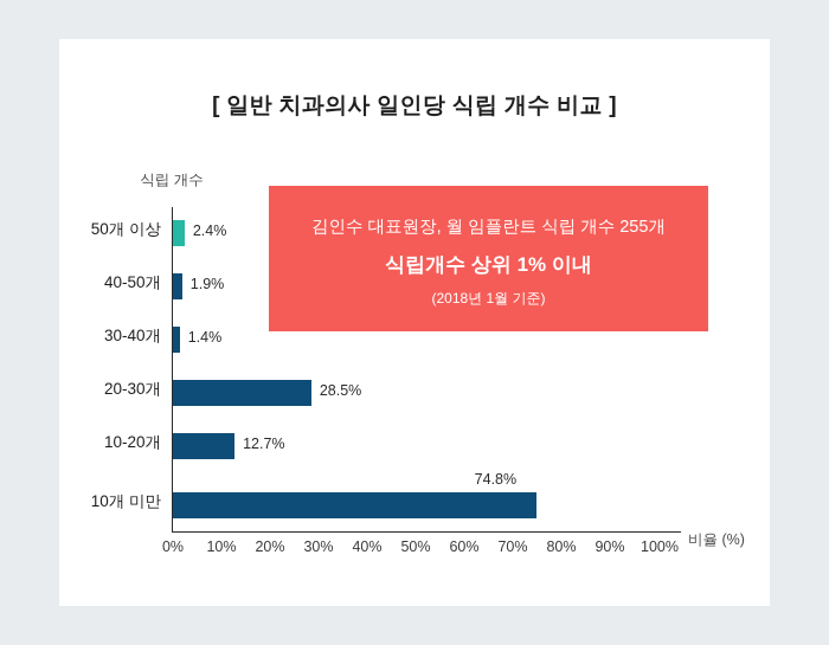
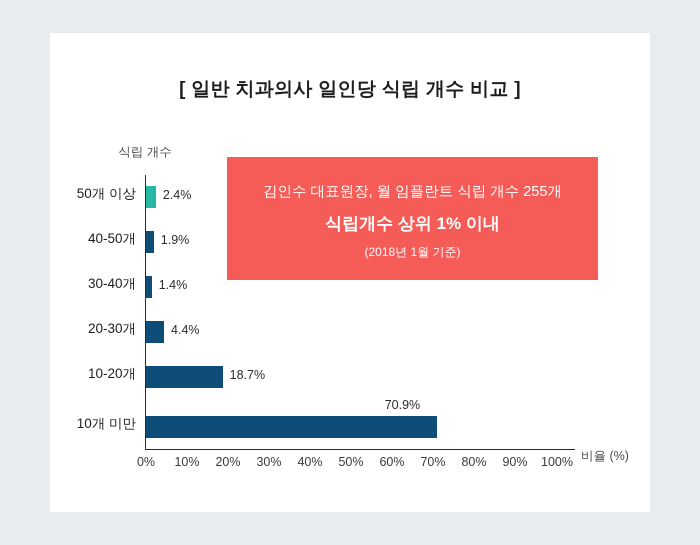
20-30개: 28.5% -> 4.4%
10-20개: 12.7% -> 18.7%
10개 미만: 74.8% -> 70.9%
